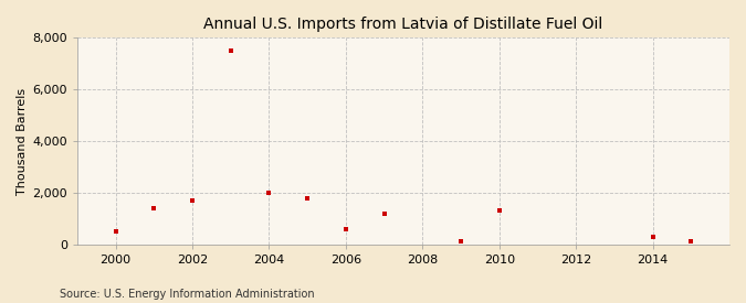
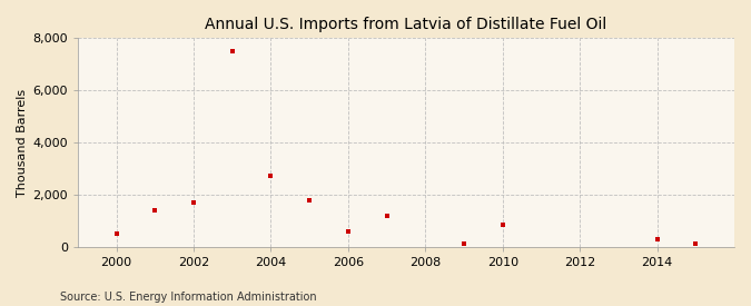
2004: 2,000 -> 2,700
2010: 1,300 -> 850
